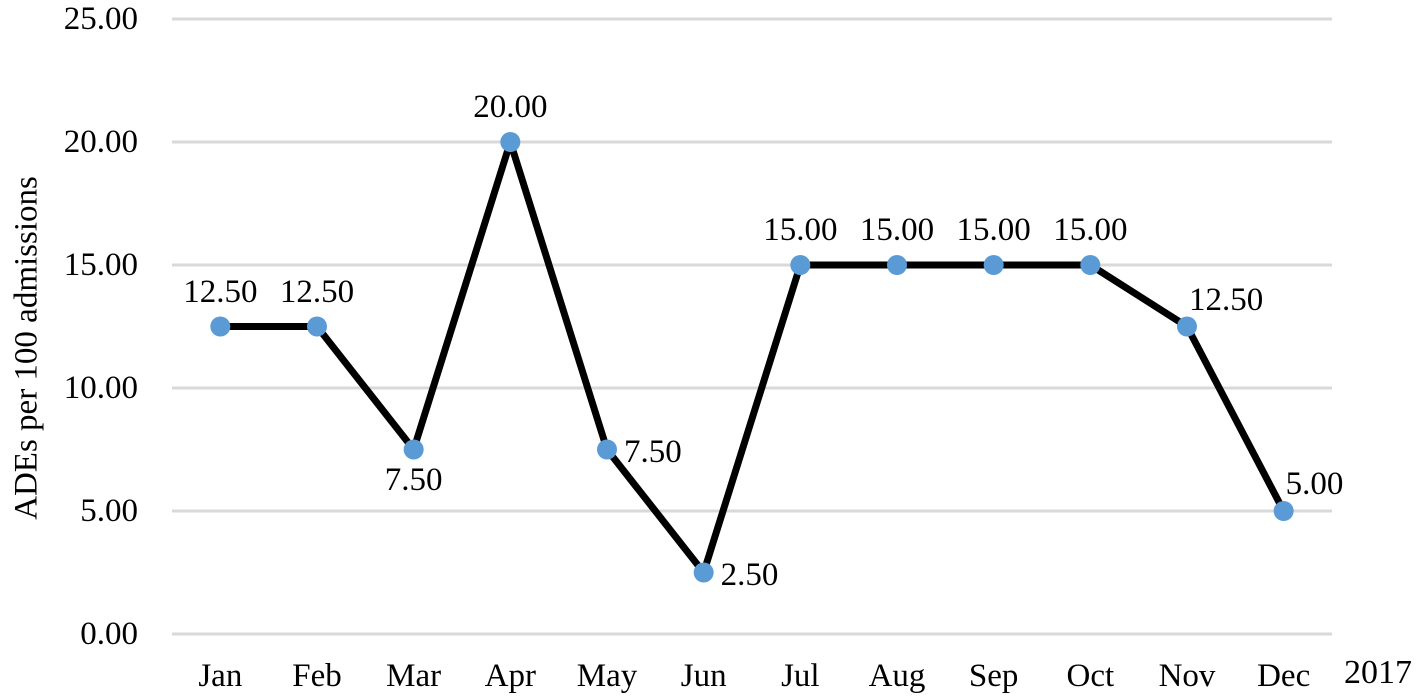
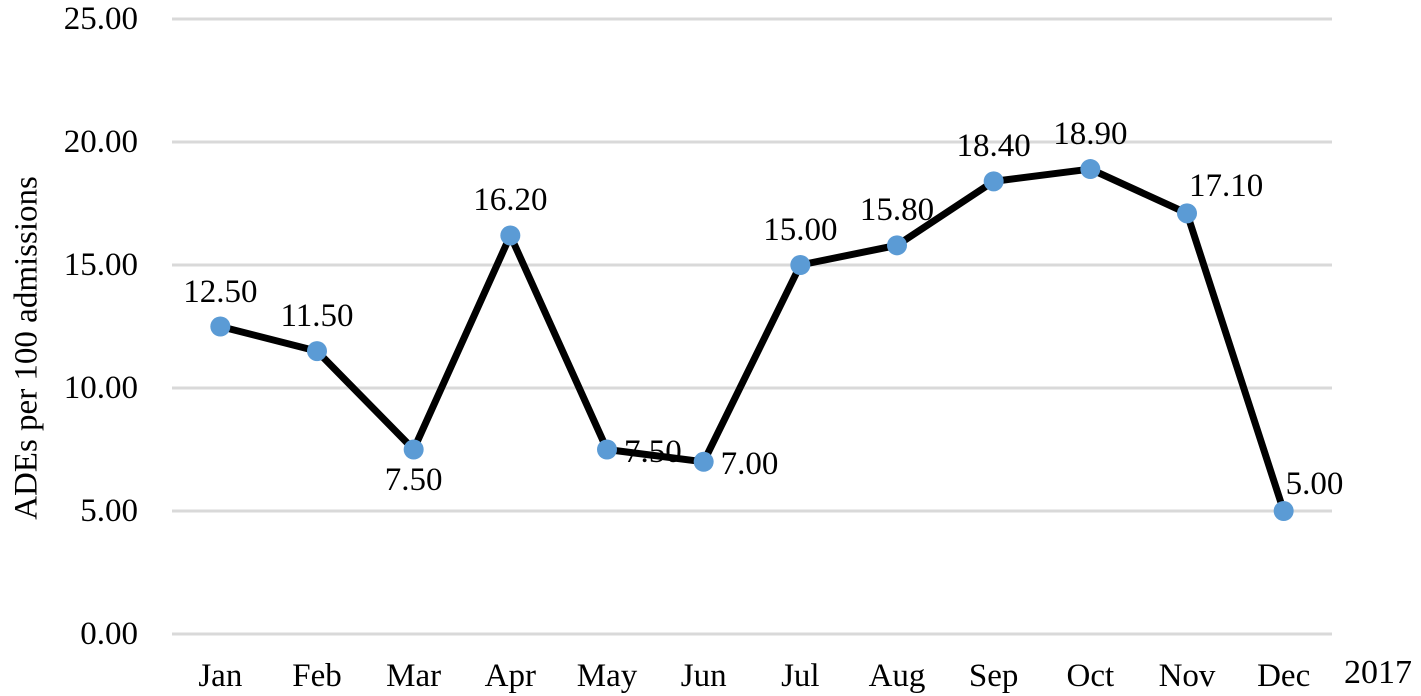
Feb: 12.50 -> 11.50
Apr: 20.00 -> 16.20
Jun: 2.50 -> 7.00
Aug: 15.00 -> 15.80
Sep: 15.00 -> 18.40
Oct: 15.00 -> 18.90
Nov: 12.50 -> 17.10
